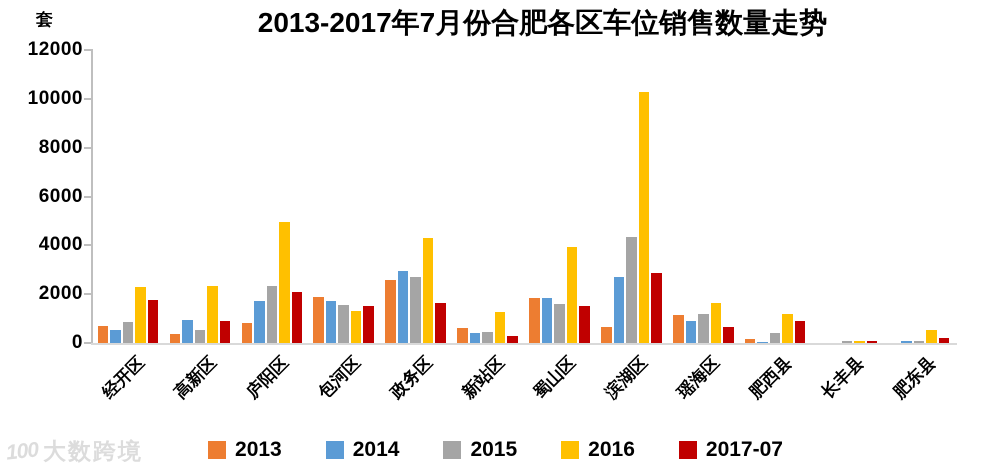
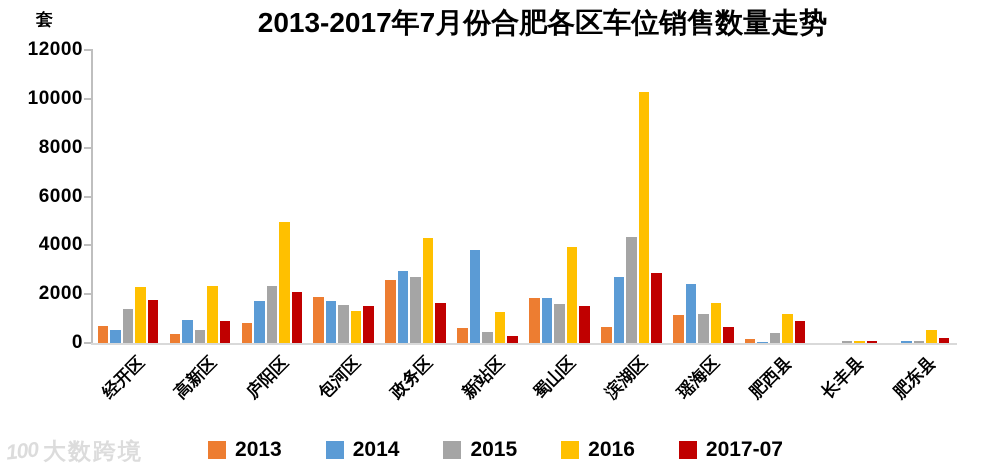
2015/经开区: 800 -> 1400
2014/新站区: 400 -> 3800
2014/瑶海区: 900 -> 2400
